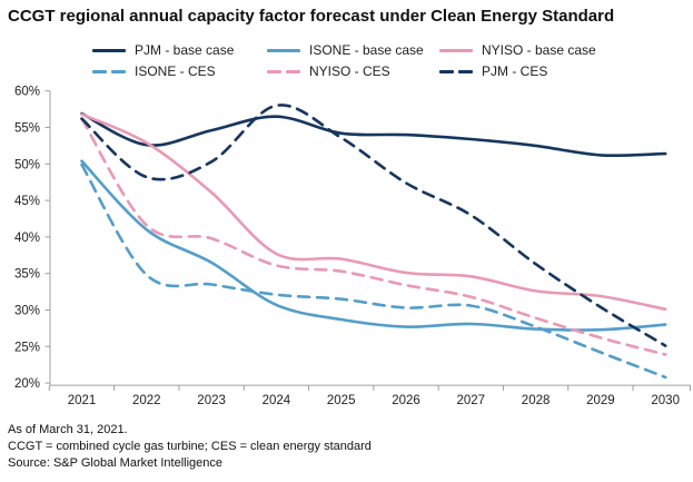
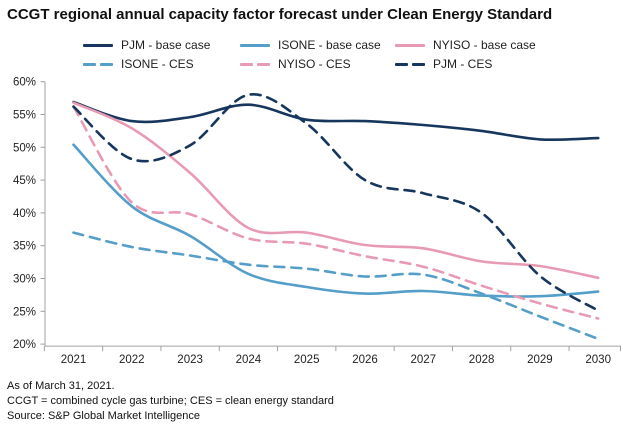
ISONE - CES/2021: 50% -> 37%
PJM - base case/2022: 53% -> 54%
PJM - CES/2026: 47% -> 45%
PJM - CES/2028: 36% -> 40%
